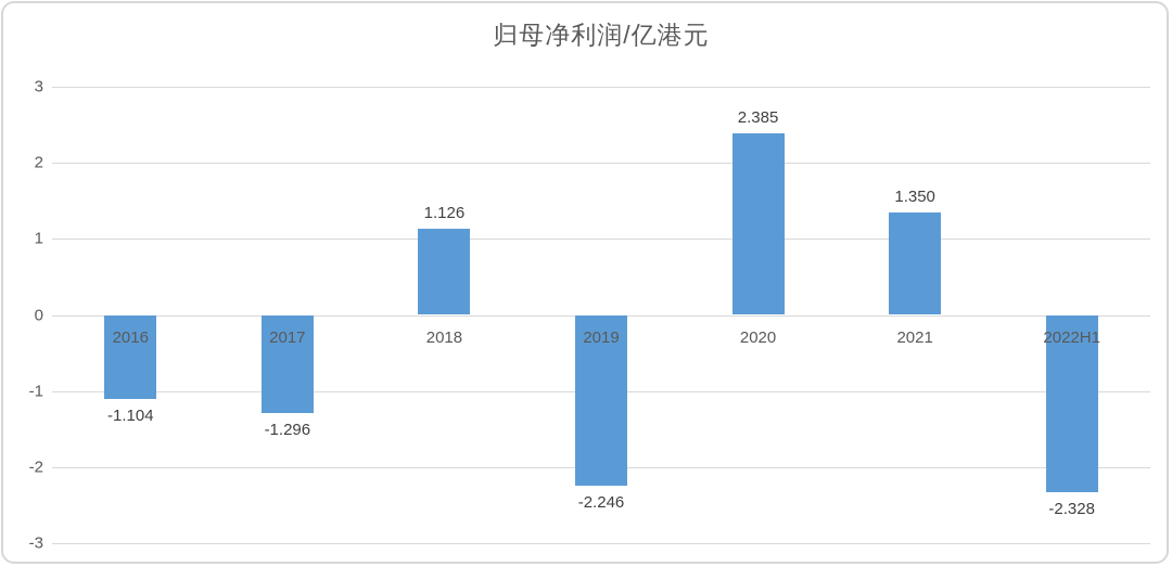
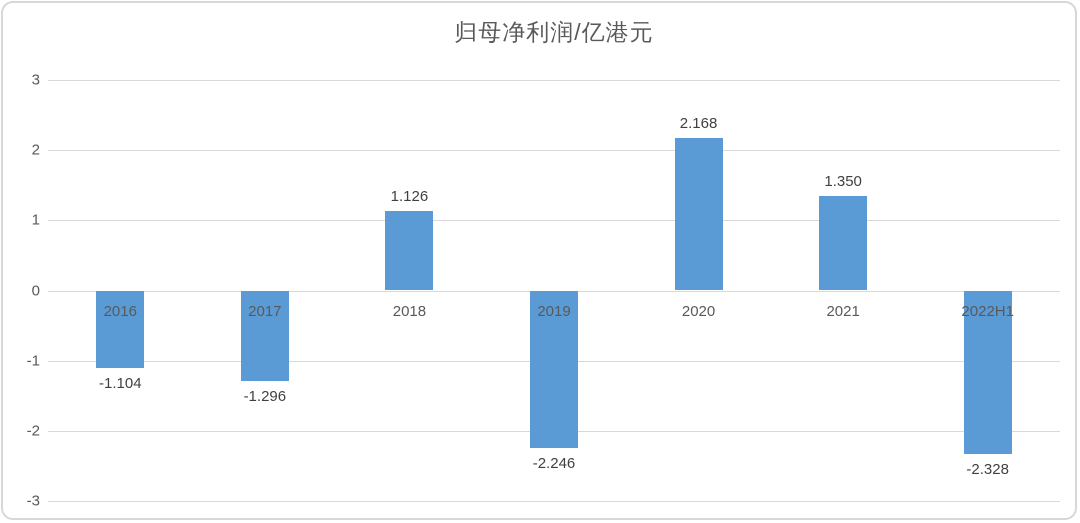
2020: 2.385 -> 2.168
